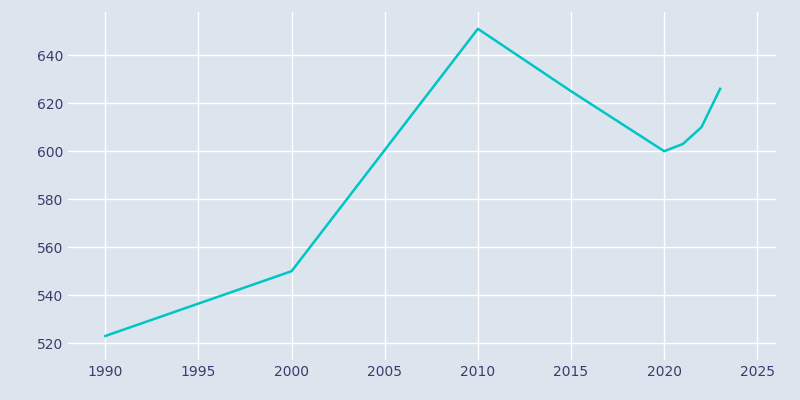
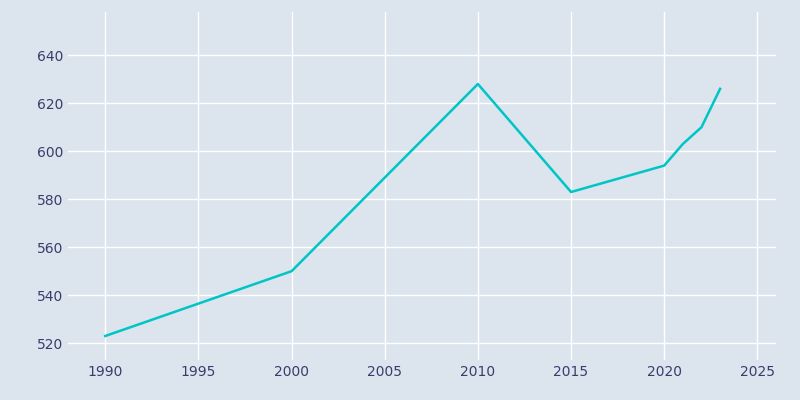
2010: 651 -> 628
2015: 625 -> 583
2020: 600 -> 594
